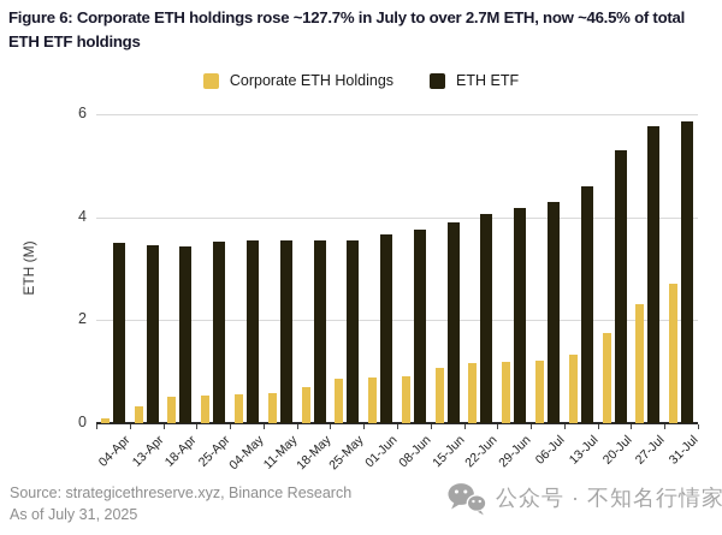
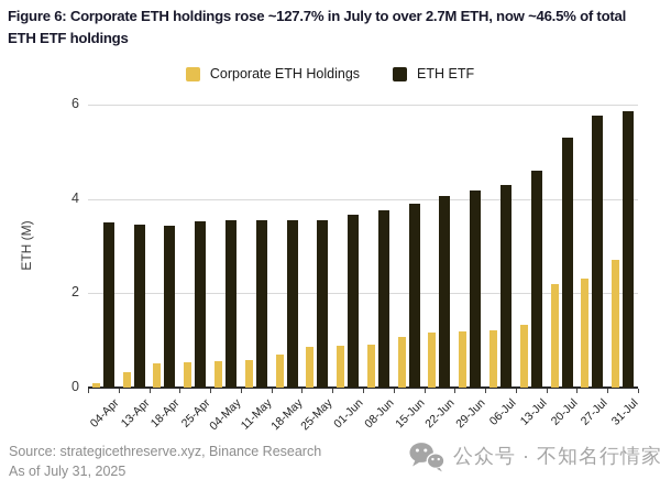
Corporate ETH Holdings/20-Jul: 1.8 -> 2.2
